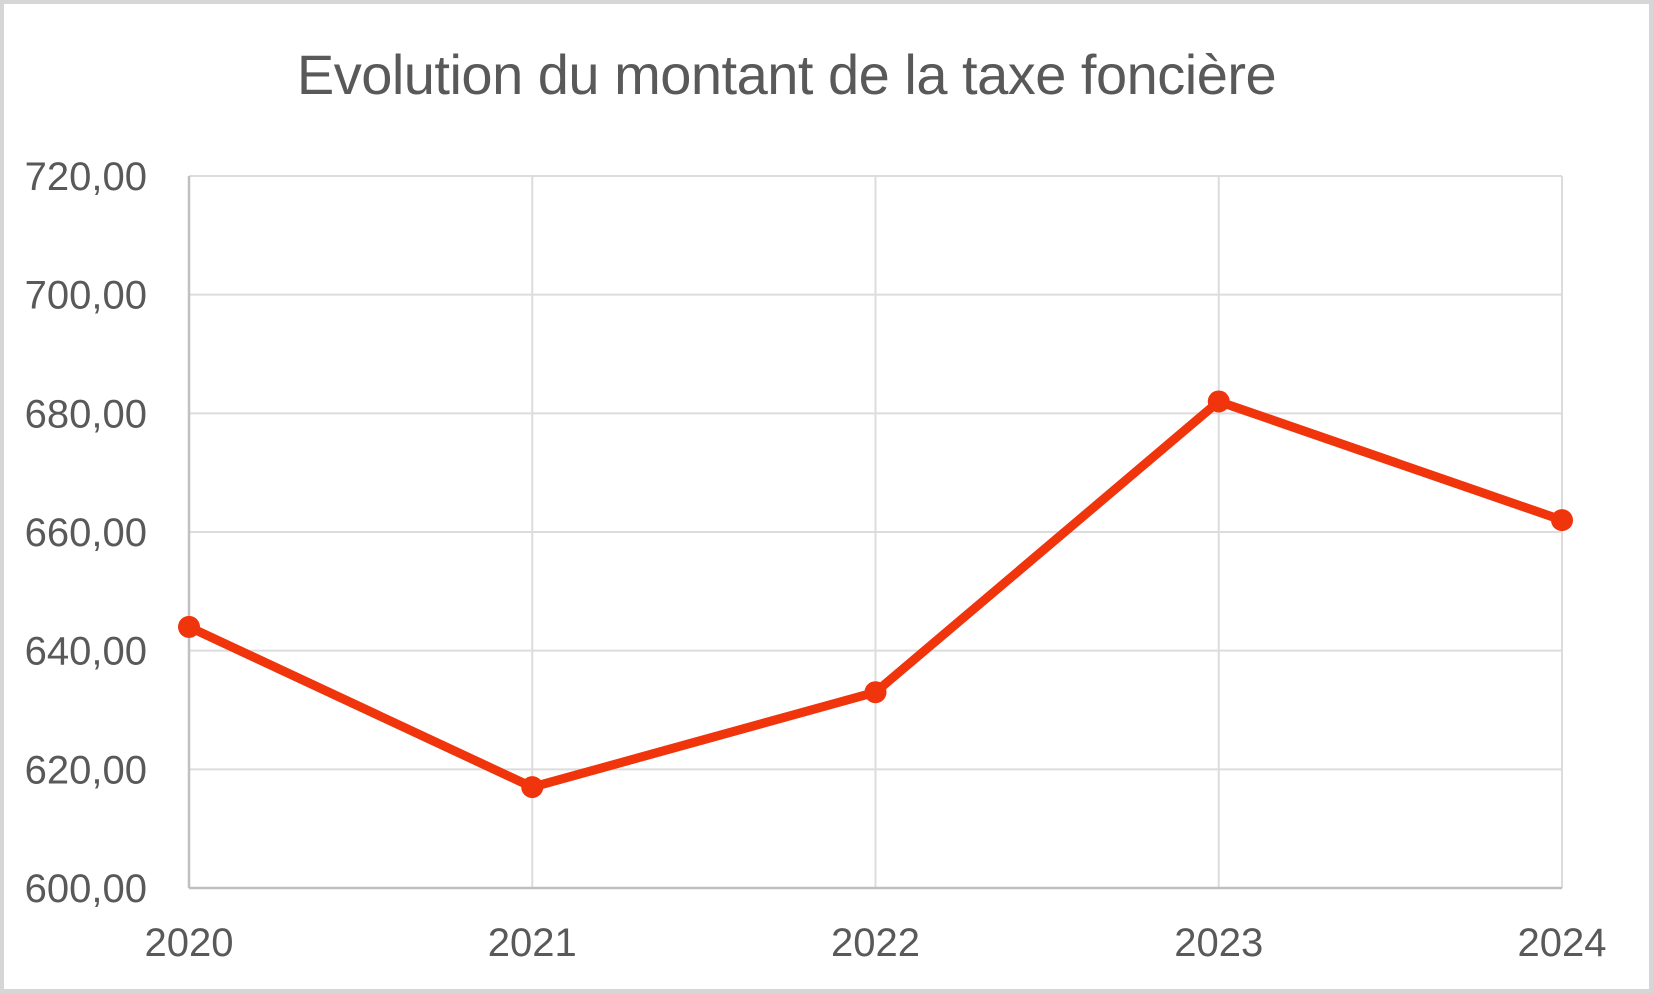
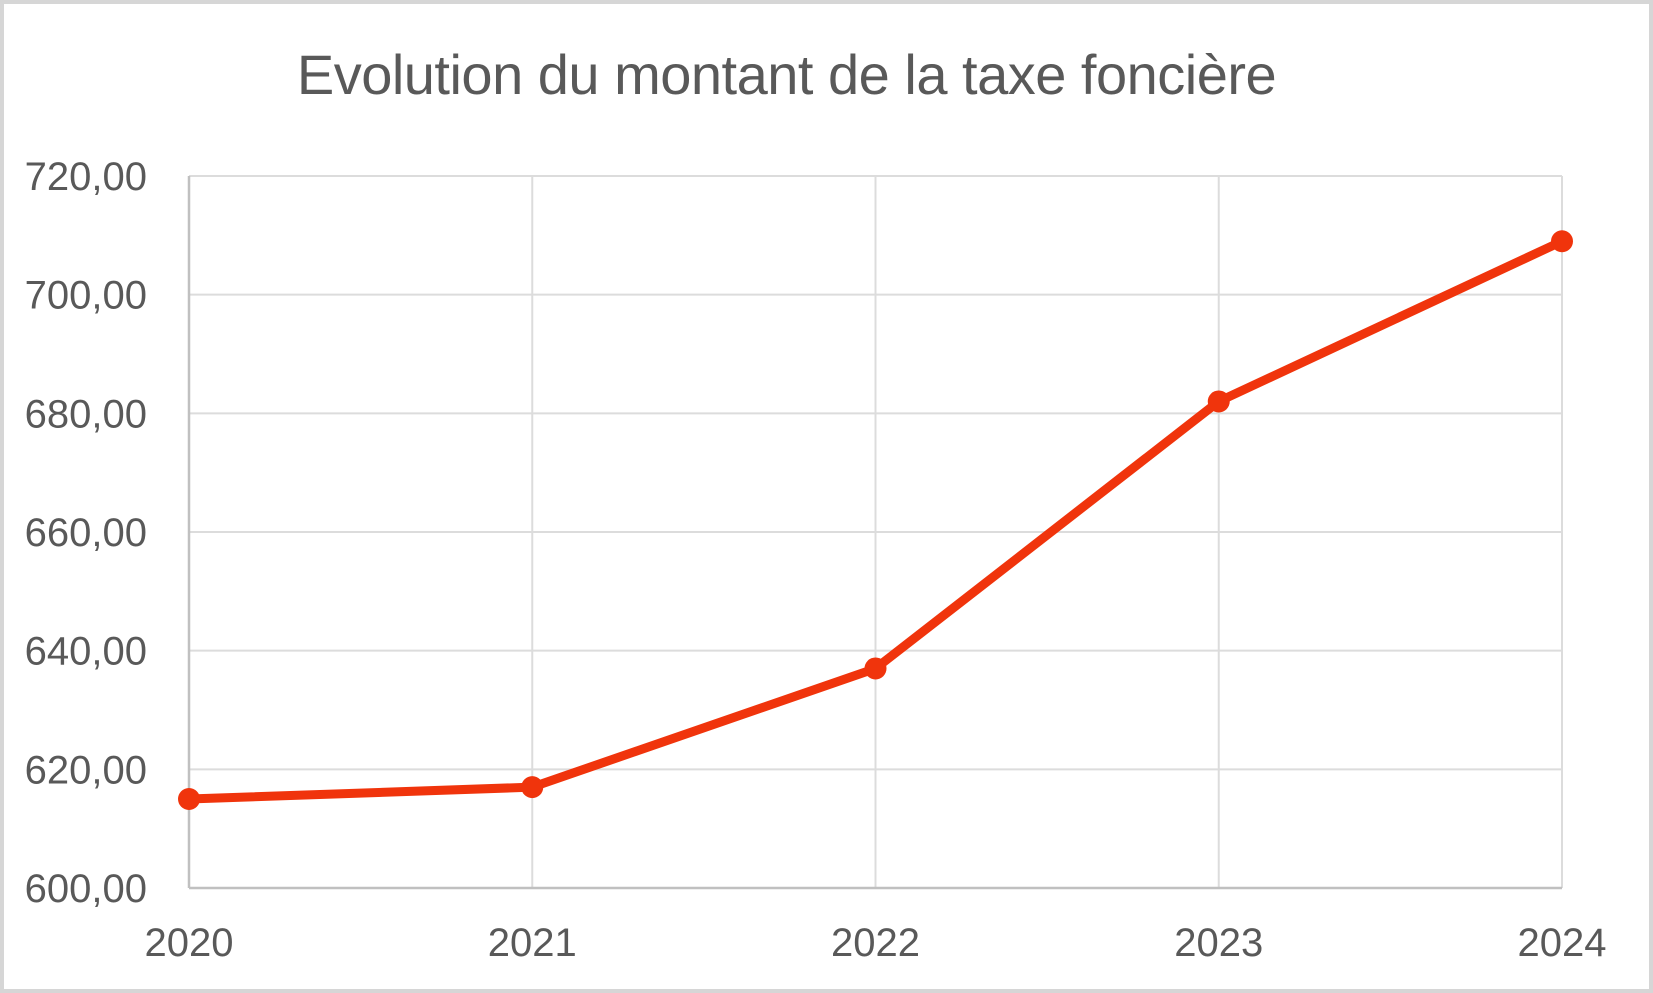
2020: 644 -> 615
2022: 633 -> 637
2024: 662 -> 709
